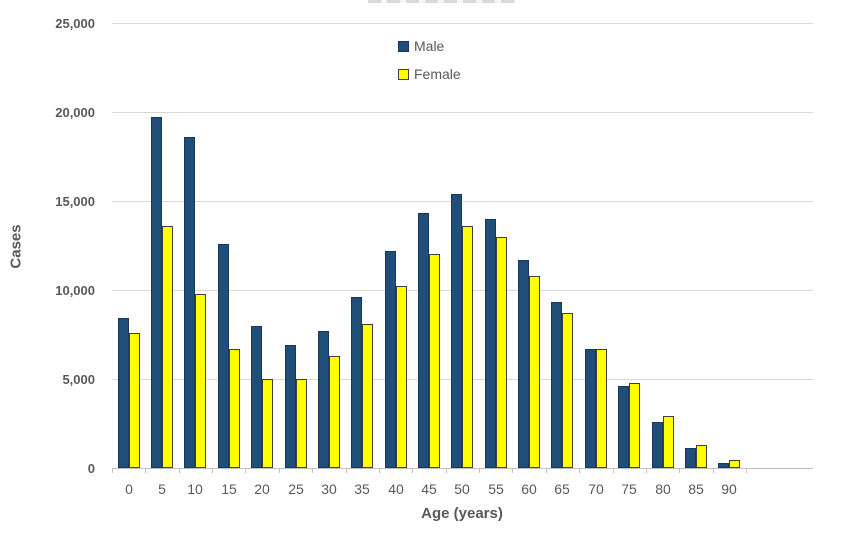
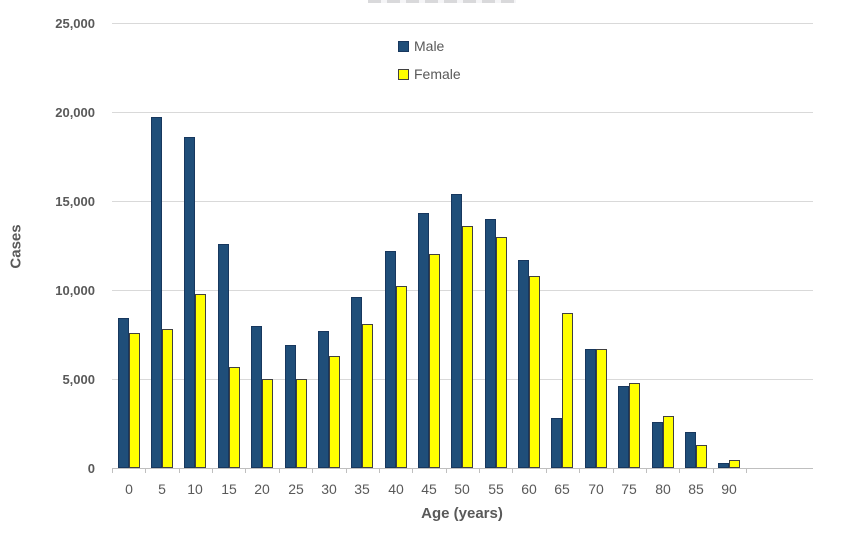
Female/5: 13600 -> 7800
Female/15: 6700 -> 5700
Male/65: 9300 -> 2800
Male/85: 1100 -> 2000
